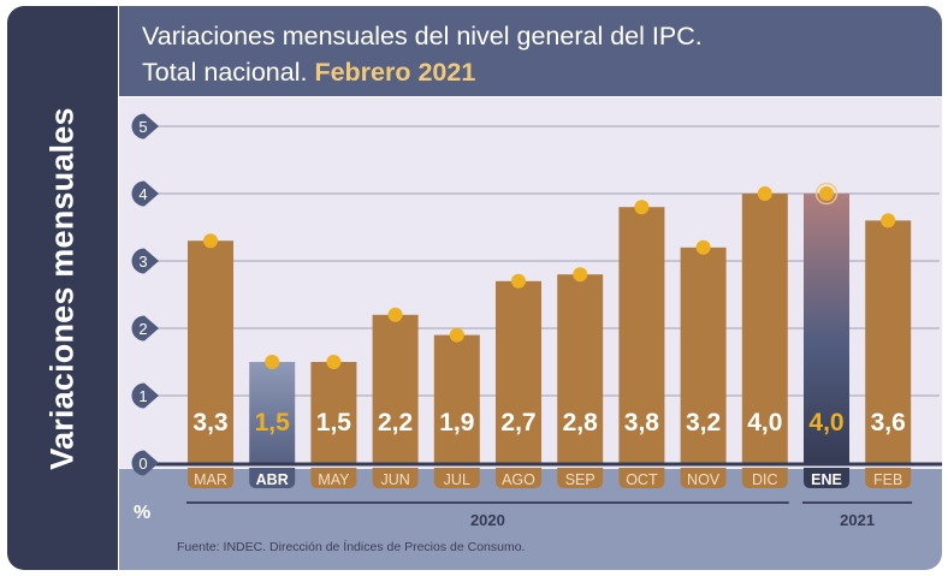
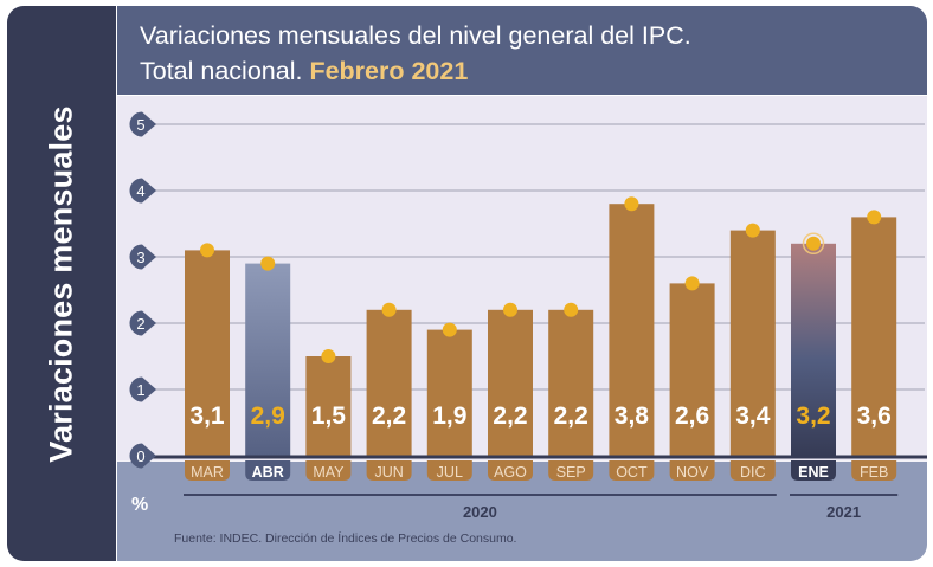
MAR: 3,3 -> 3,1
ABR: 1,5 -> 2,9
AGO: 2,7 -> 2,2
SEP: 2,8 -> 2,2
NOV: 3,2 -> 2,6
DIC: 4,0 -> 3,4
ENE: 4,0 -> 3,2
